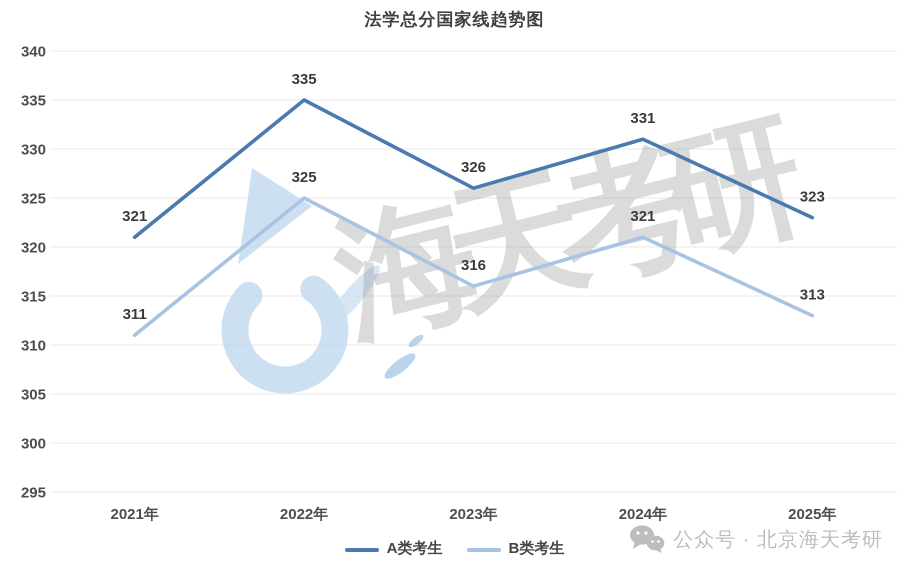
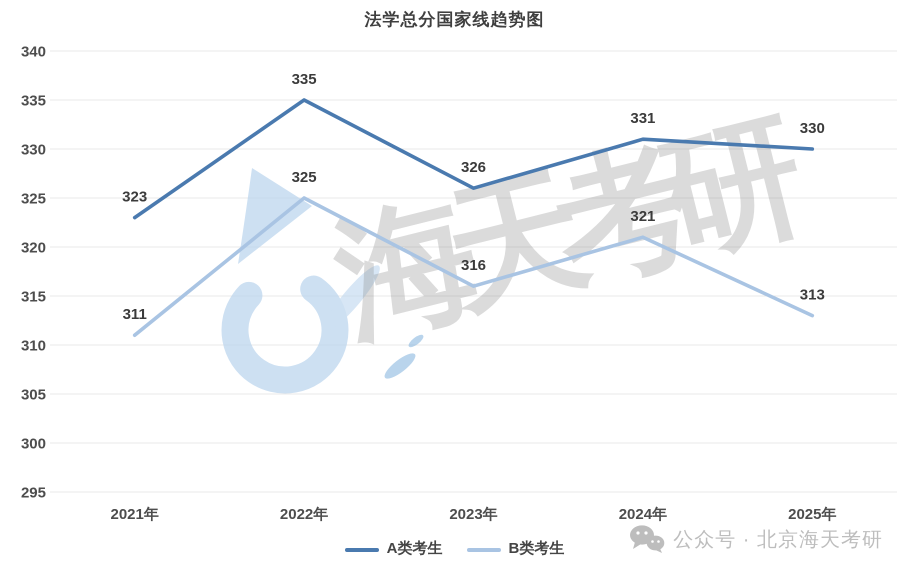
A类考生/2021年: 321 -> 323
A类考生/2025年: 323 -> 330
